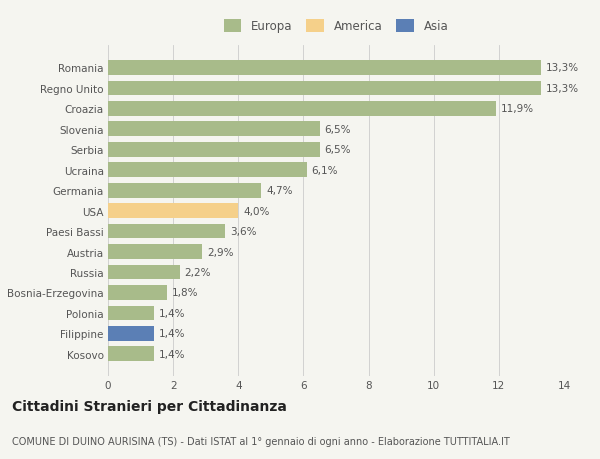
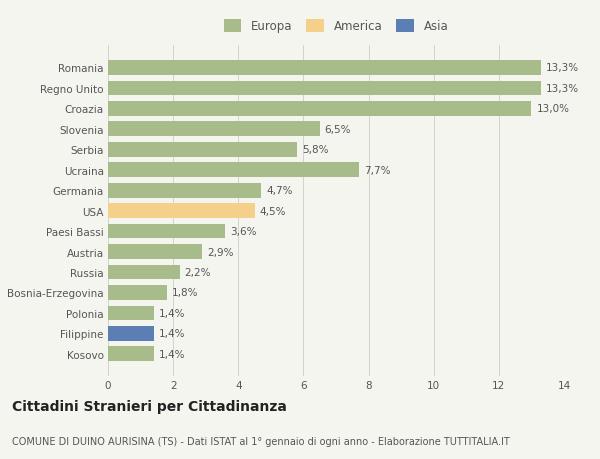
Croazia: 11,9% -> 13,0%
Serbia: 6,5% -> 5,8%
Ucraina: 6,1% -> 7,7%
USA: 4,0% -> 4,5%
